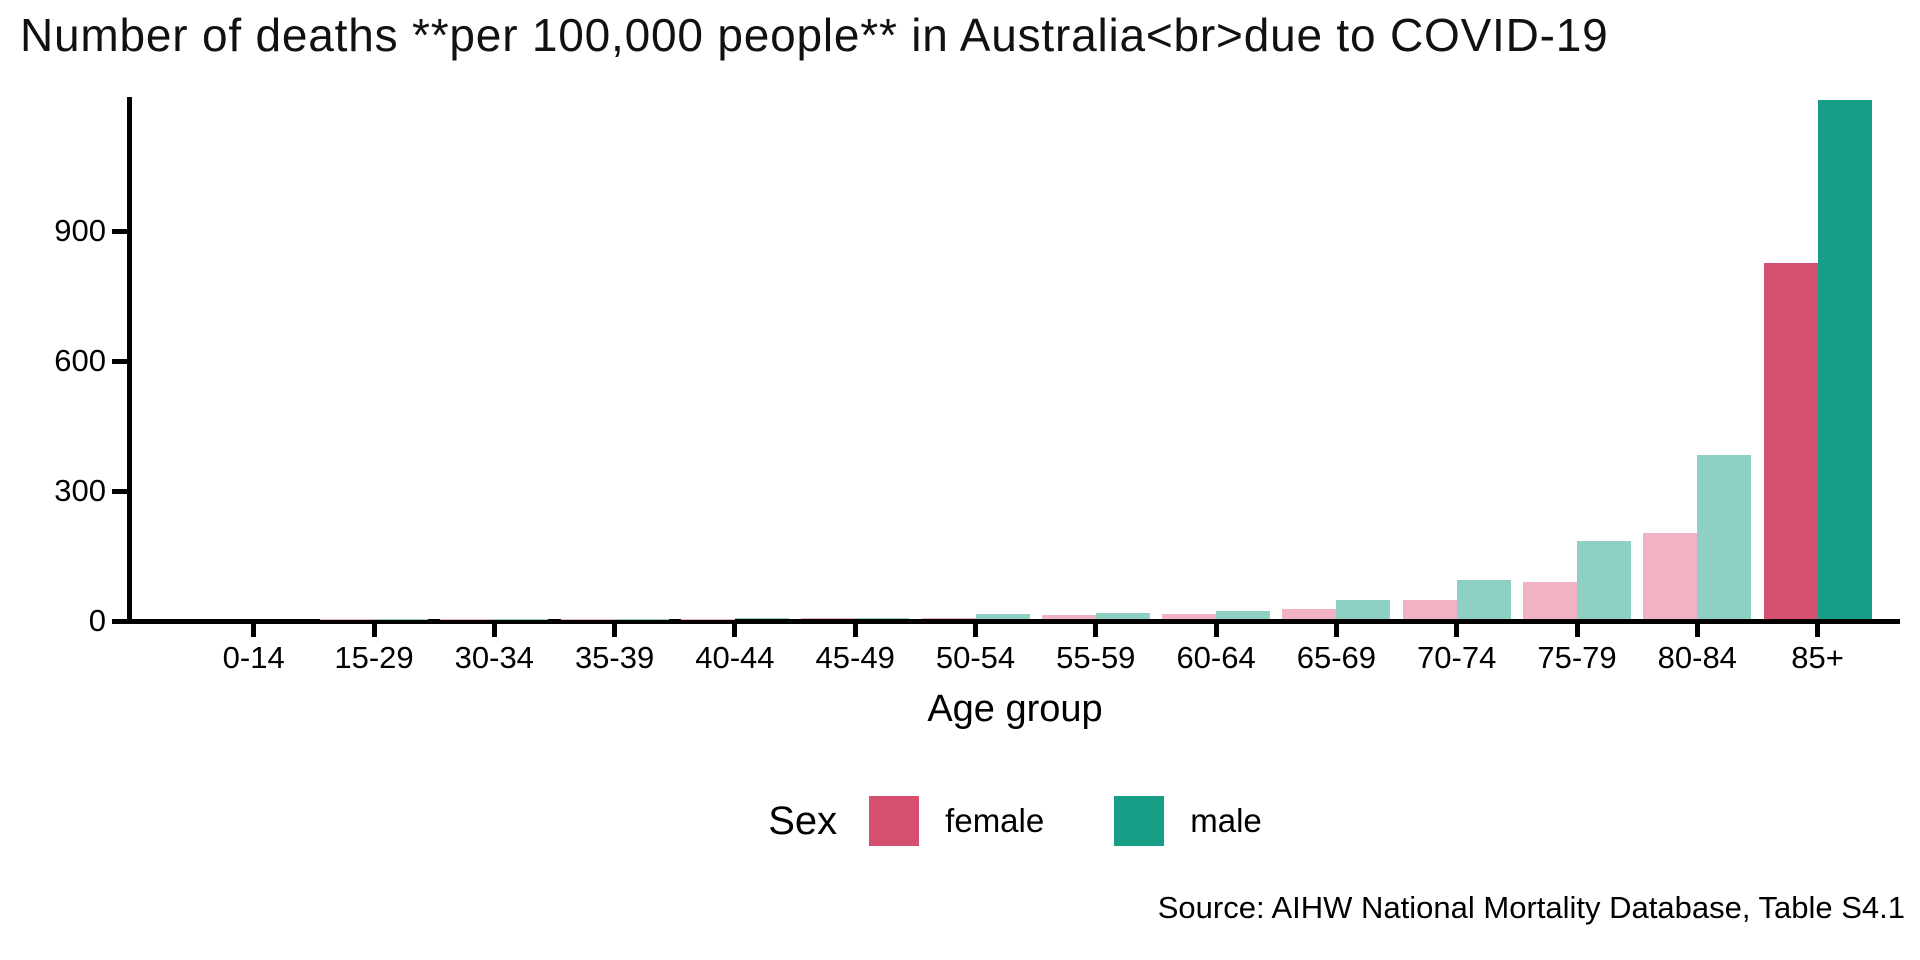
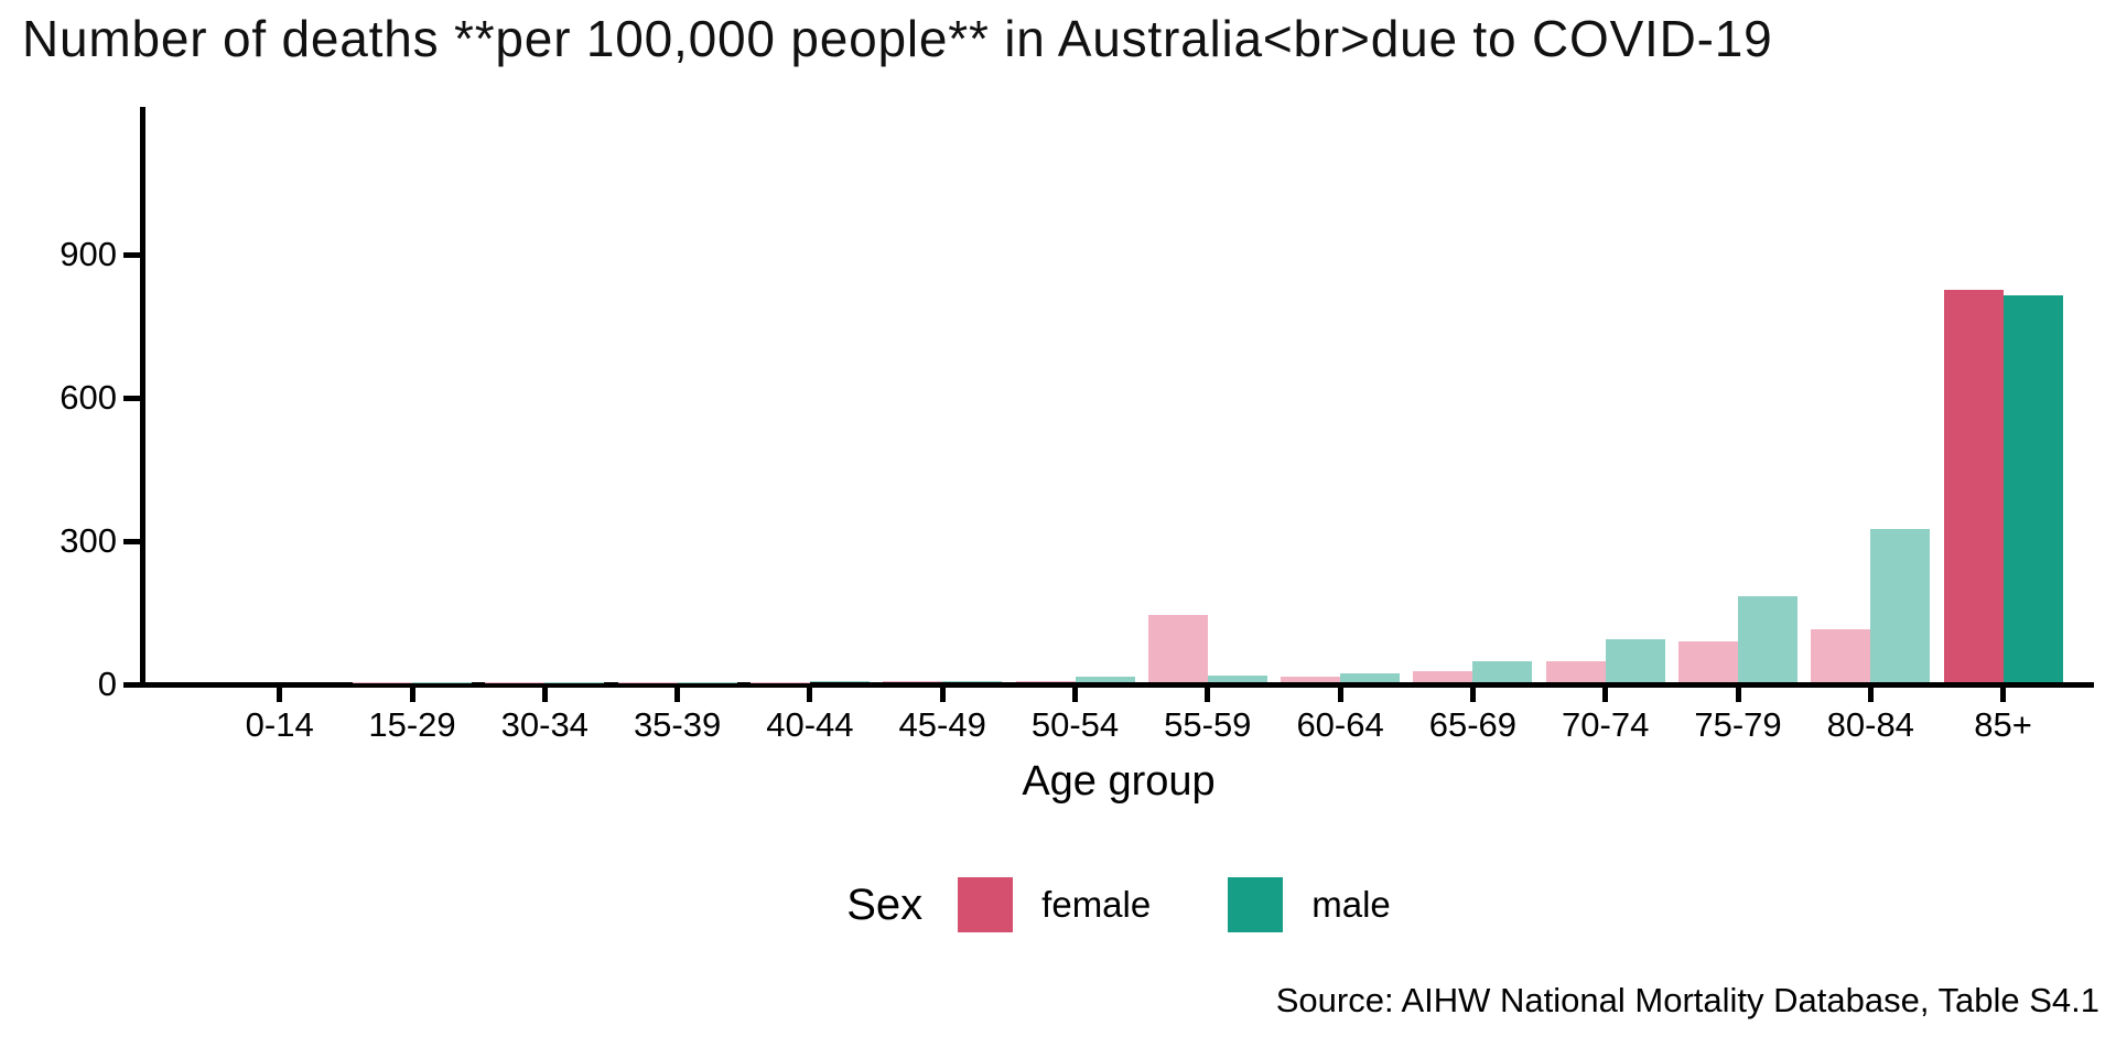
female/55-59: 10 -> 140
female/80-84: 200 -> 110
male/80-84: 380 -> 320
male/85+: 1200 -> 810
